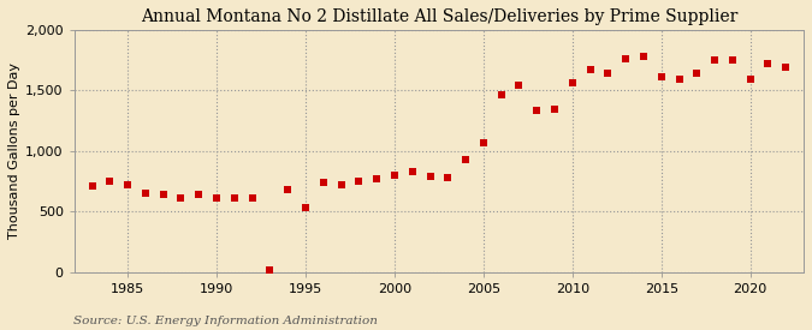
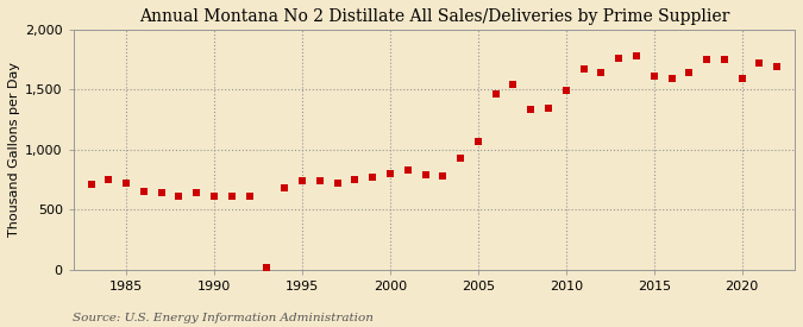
1995: 530 -> 740
2010: 1,560 -> 1,490
